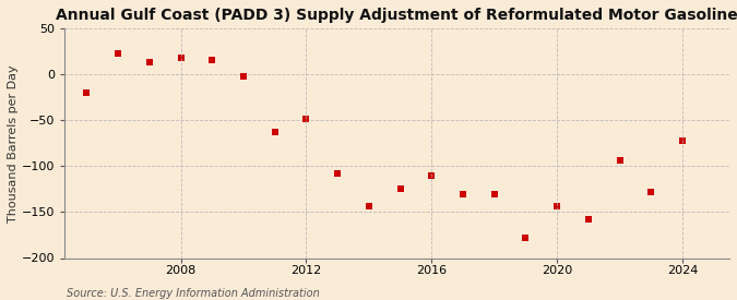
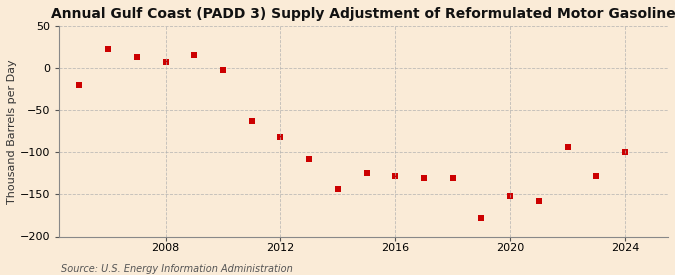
2008: 18 -> 8
2012: -48 -> -82
2016: -110 -> -128
2020: -144 -> -152
2024: -72 -> -100
